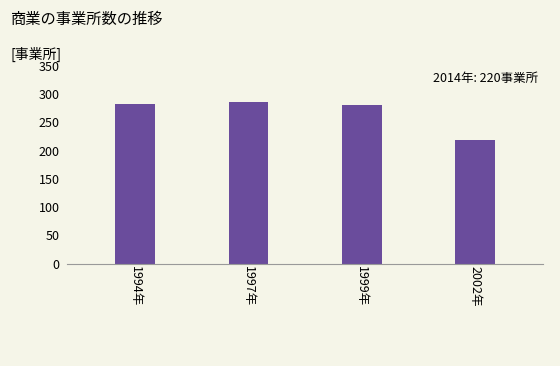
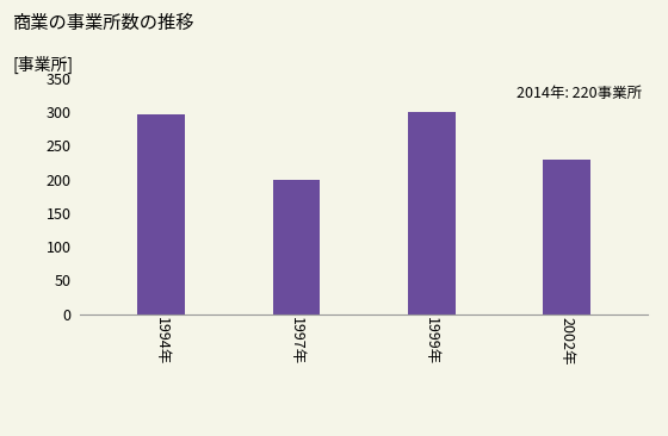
1994年: 283 -> 296
1997年: 286 -> 200
1999年: 280 -> 300
2002年: 218 -> 230
